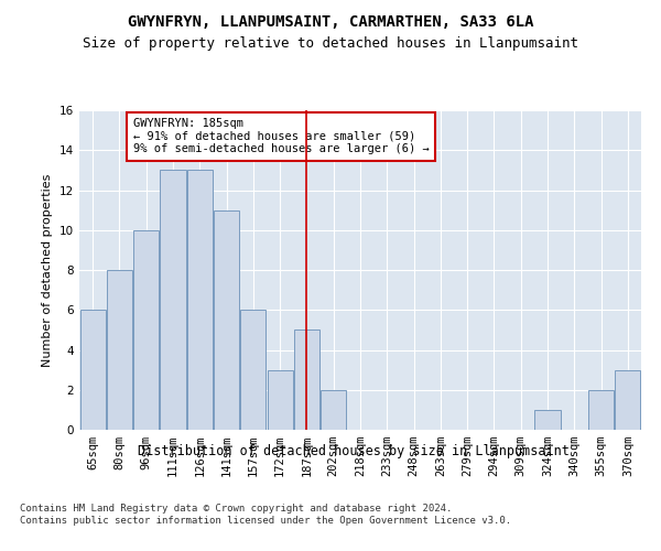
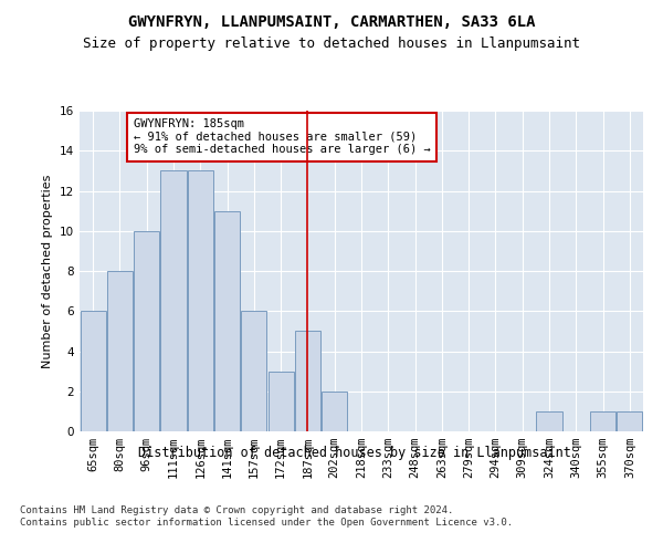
355sqm: 2 -> 1
370sqm: 3 -> 1
